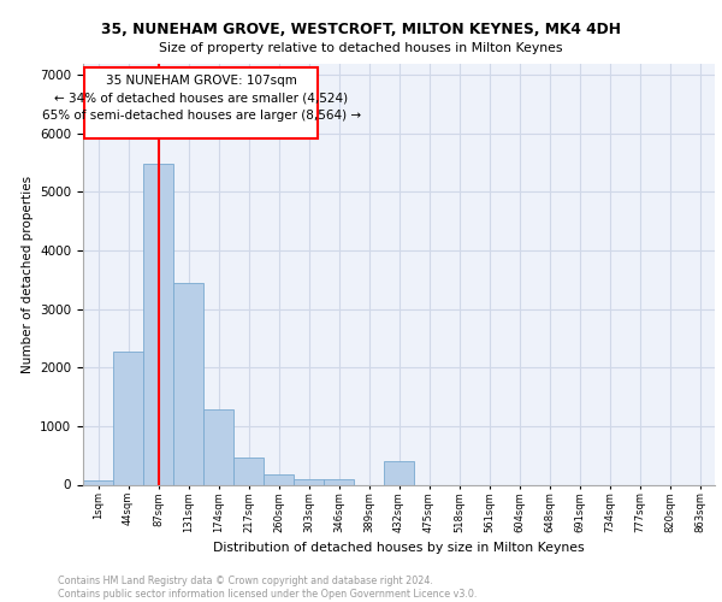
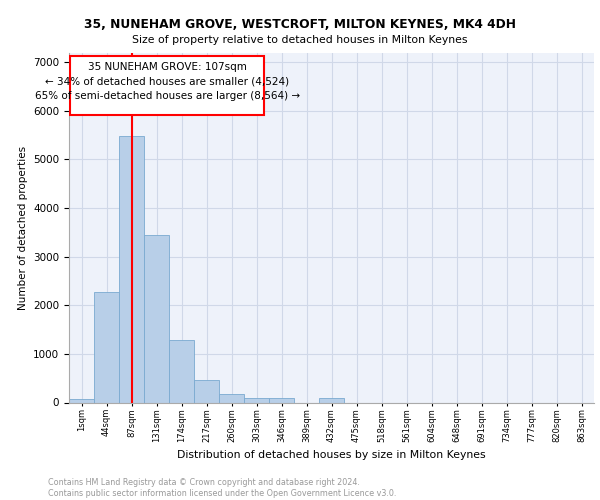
432sqm: 400 -> 80
